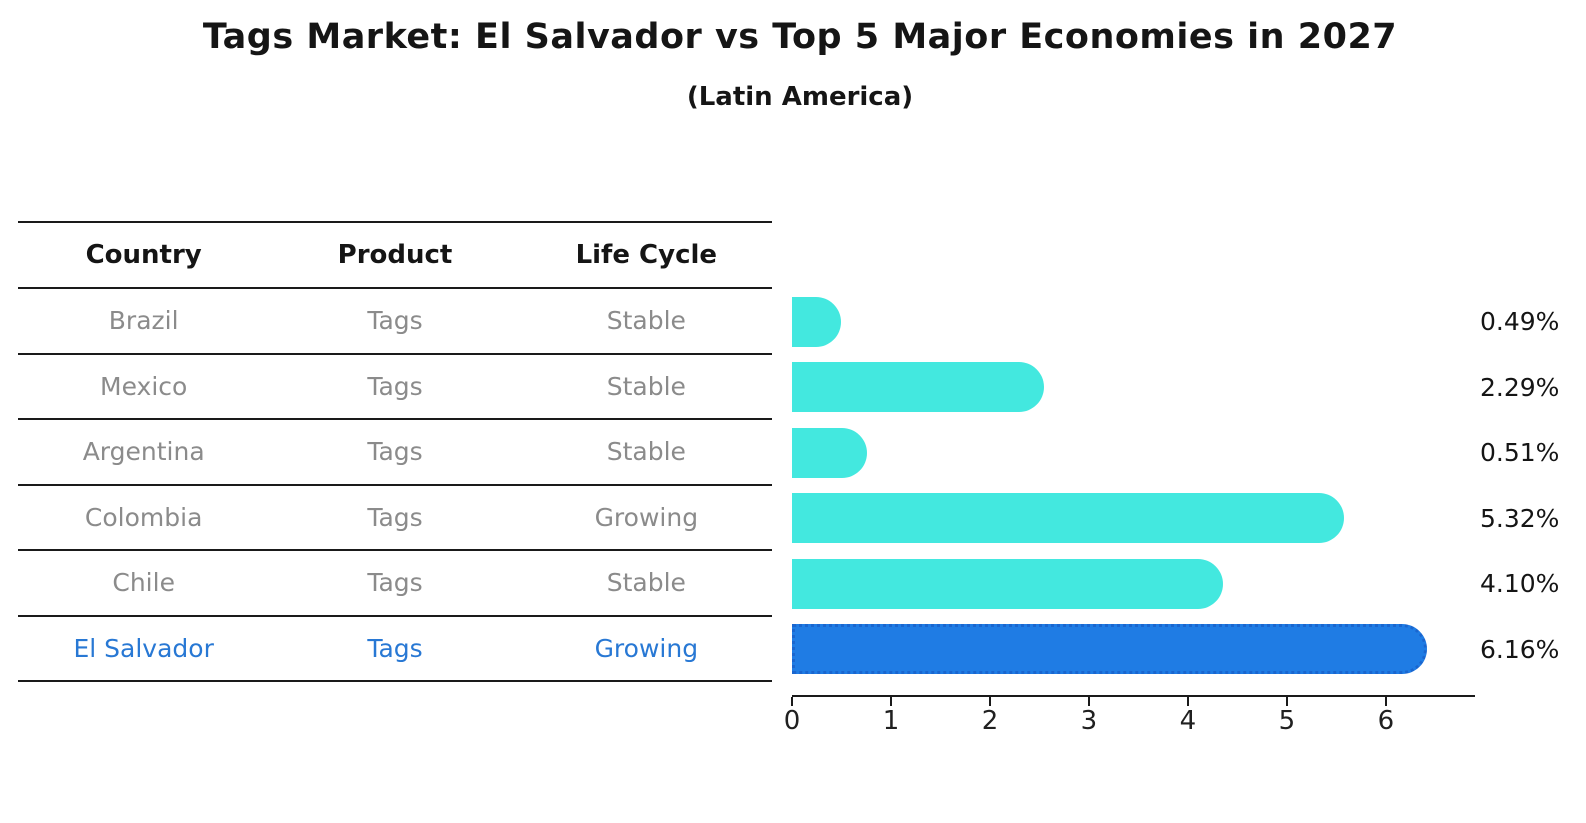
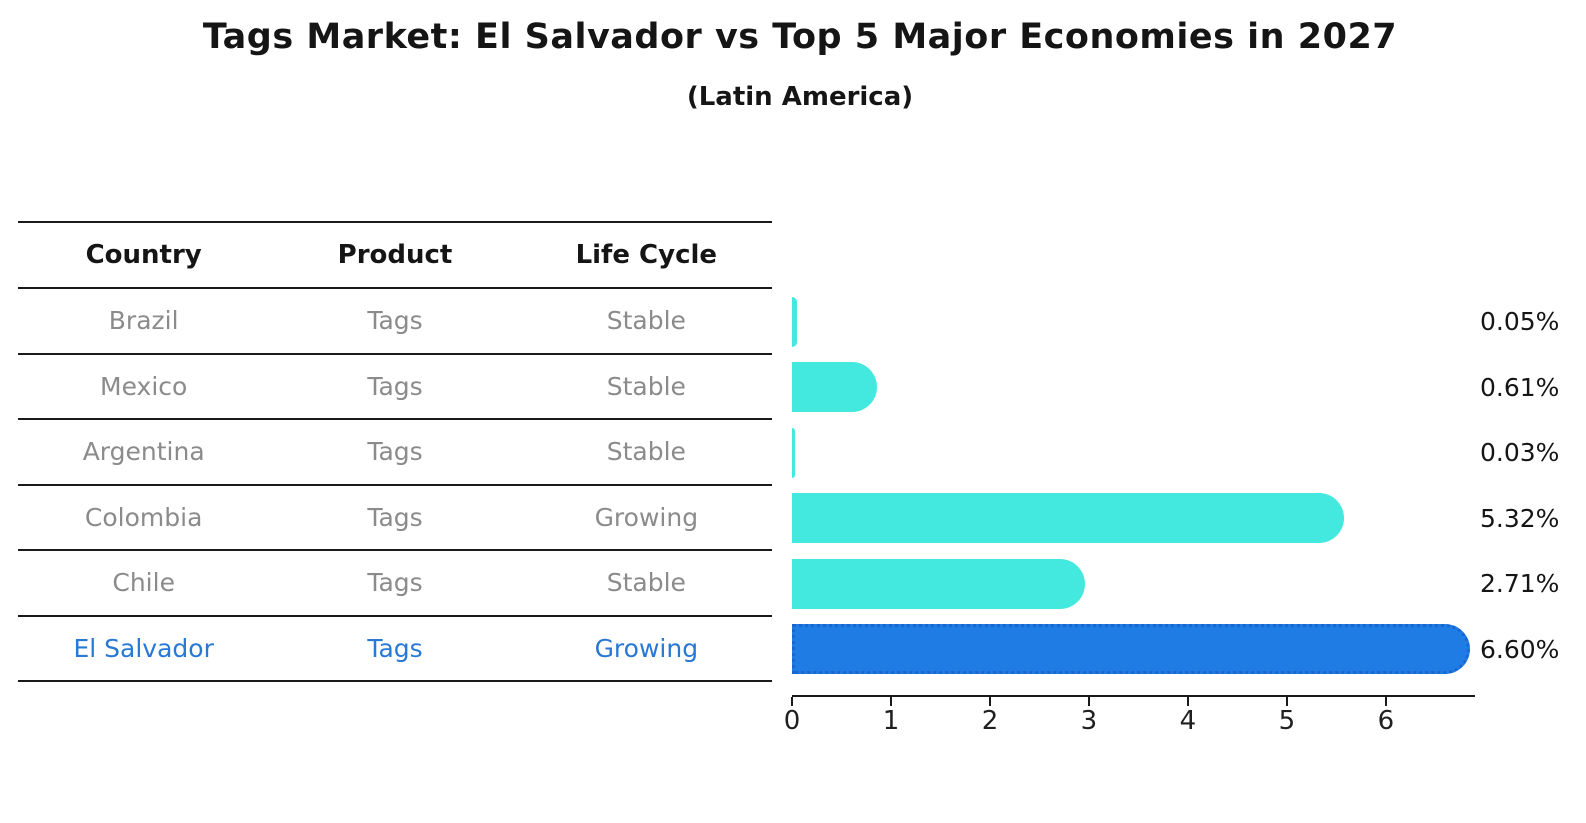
Brazil: 0.49% -> 0.05%
Mexico: 2.29% -> 0.61%
Argentina: 0.51% -> 0.03%
Chile: 4.10% -> 2.71%
El Salvador: 6.16% -> 6.60%
